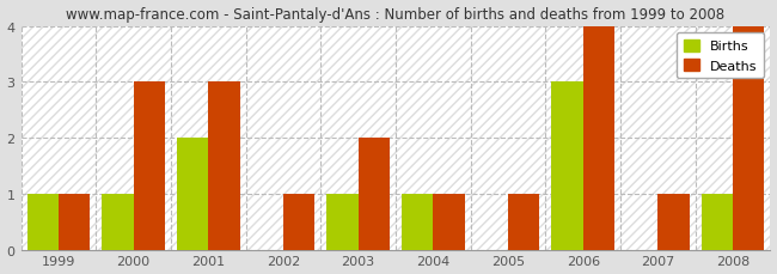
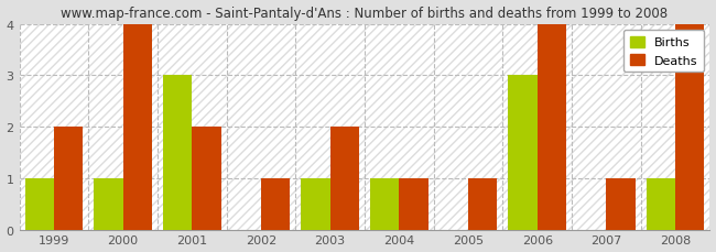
Deaths/1999: 1 -> 2
Deaths/2000: 3 -> 4
Births/2001: 2 -> 3
Deaths/2001: 3 -> 2
